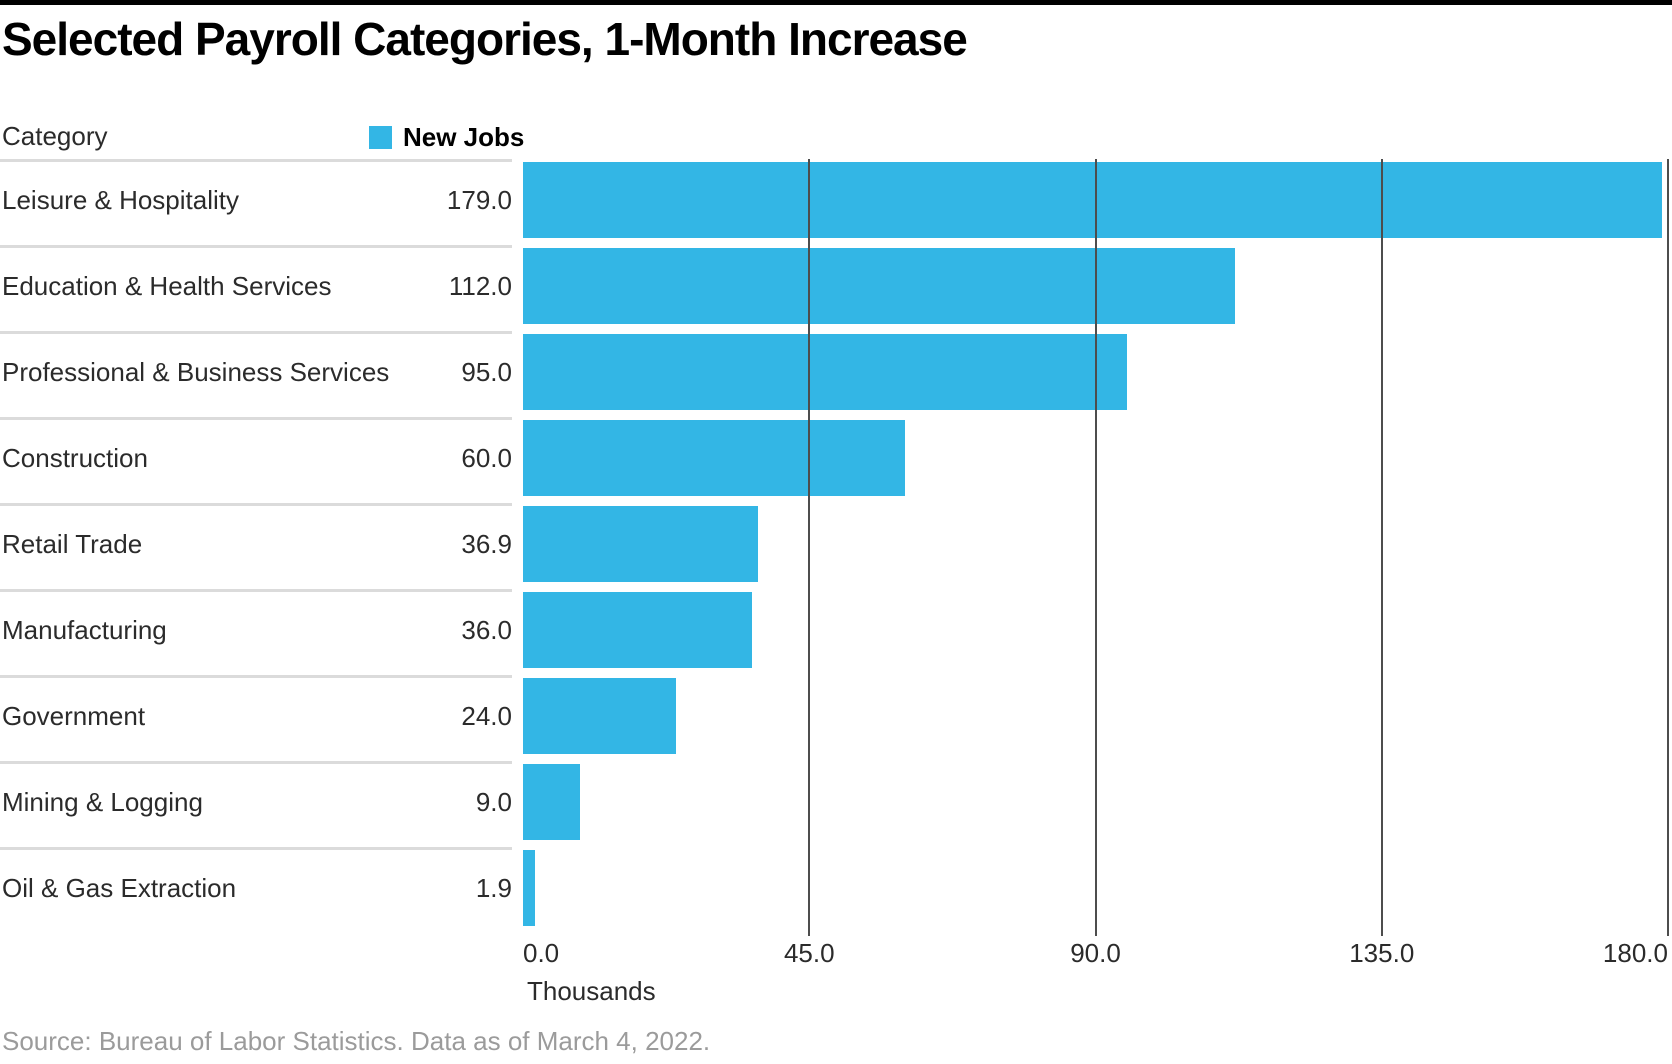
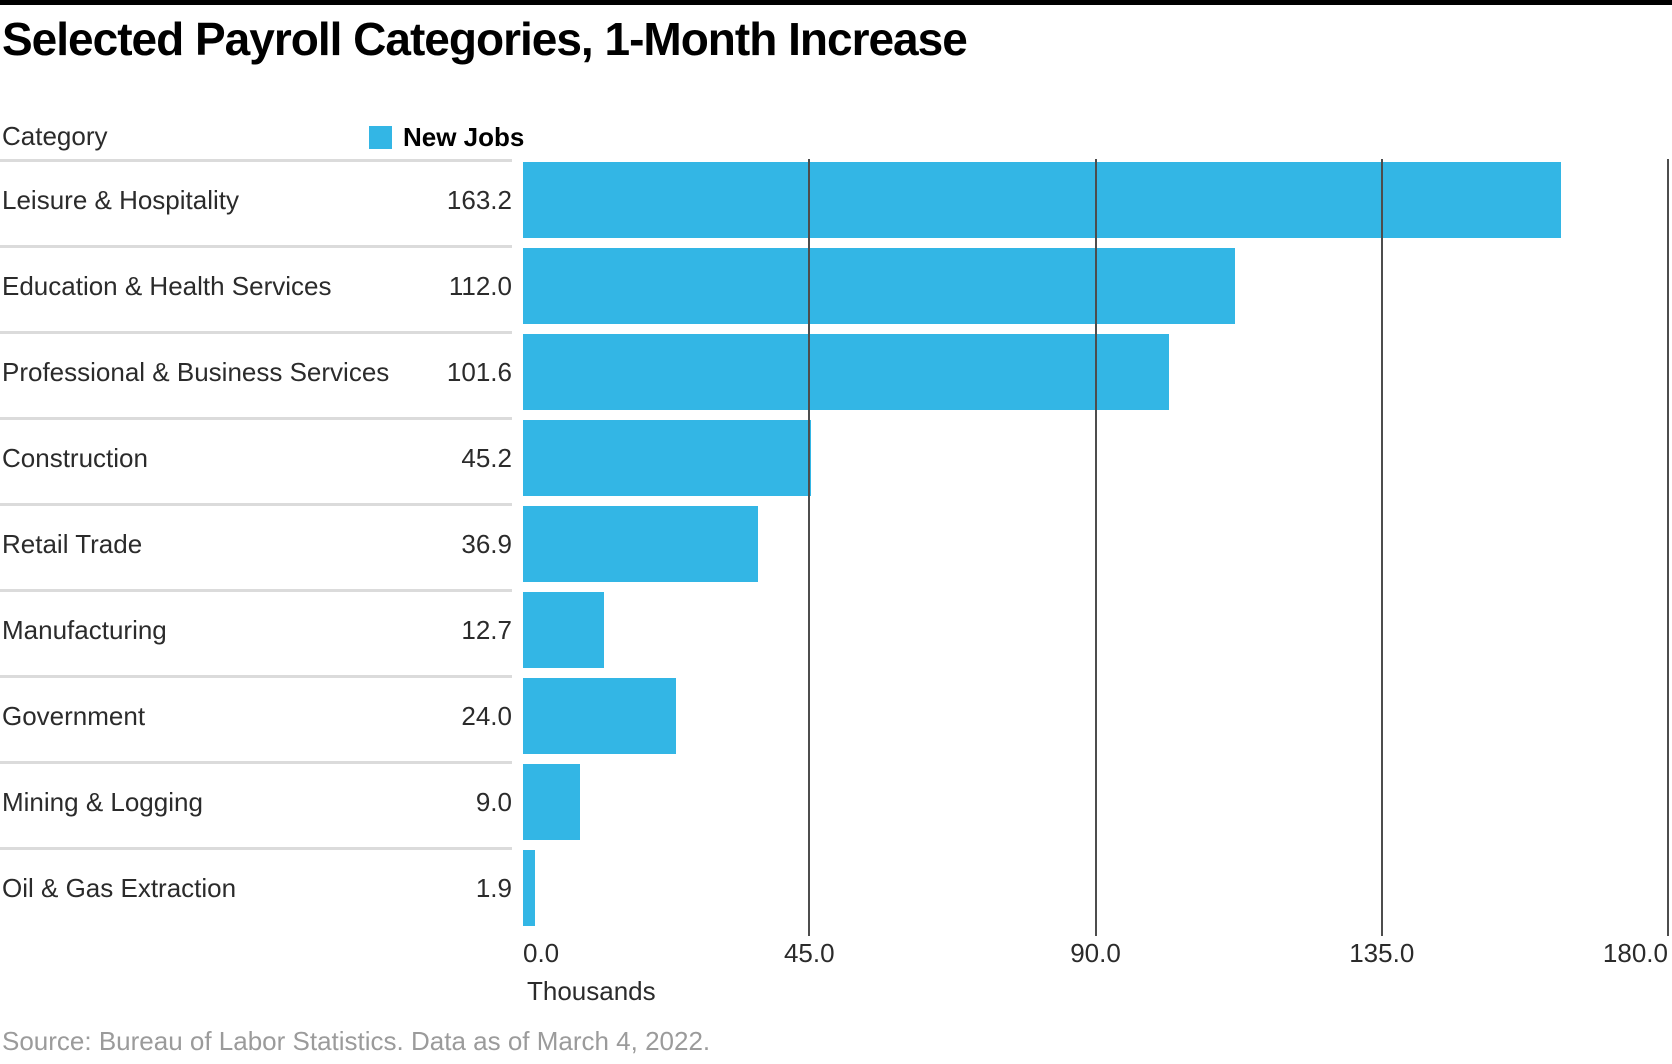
Leisure & Hospitality: 179.0 -> 163.2
Professional & Business Services: 95.0 -> 101.6
Construction: 60.0 -> 45.2
Manufacturing: 36.0 -> 12.7
